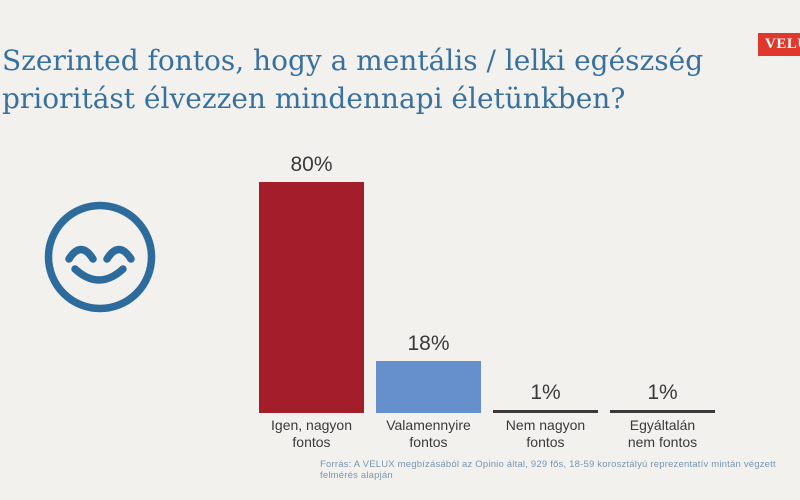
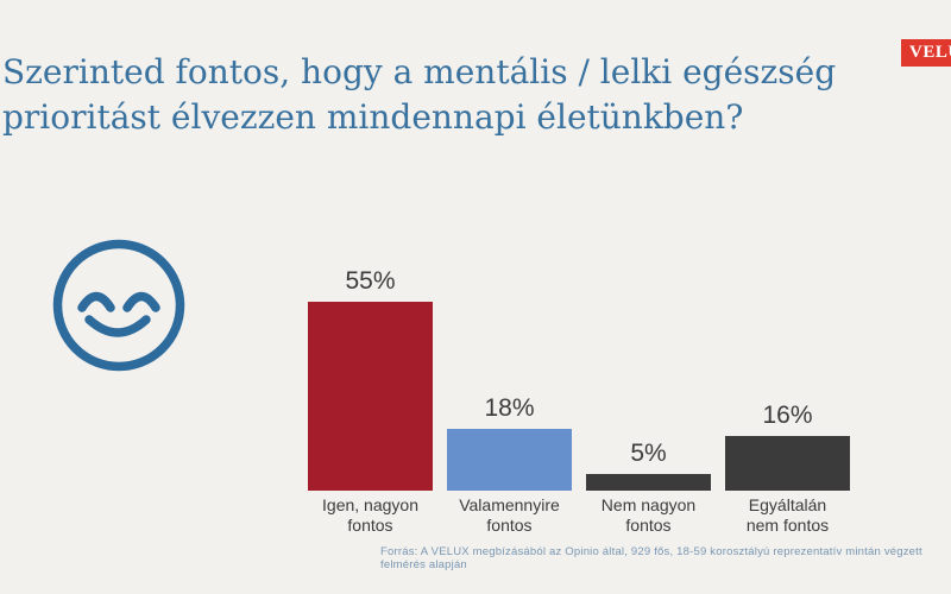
Igen, nagyon fontos: 80% -> 55%
Nem nagyon fontos: 1% -> 5%
Egyáltalán nem fontos: 1% -> 16%
